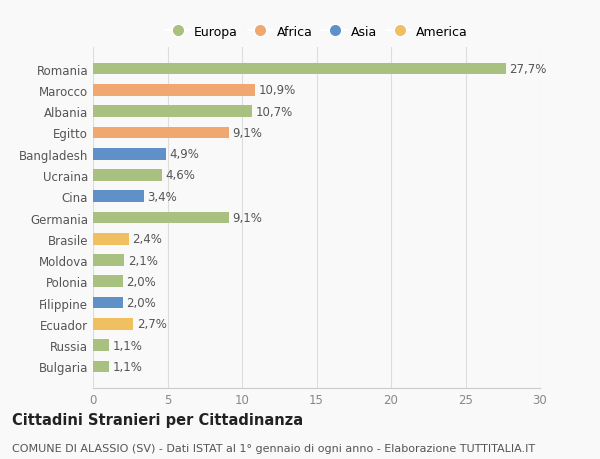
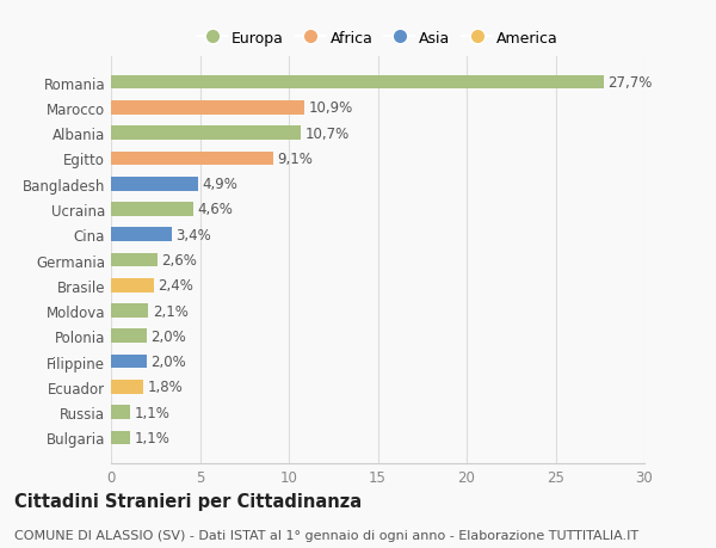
Germania: 9,1% -> 2,6%
Ecuador: 2,7% -> 1,8%
